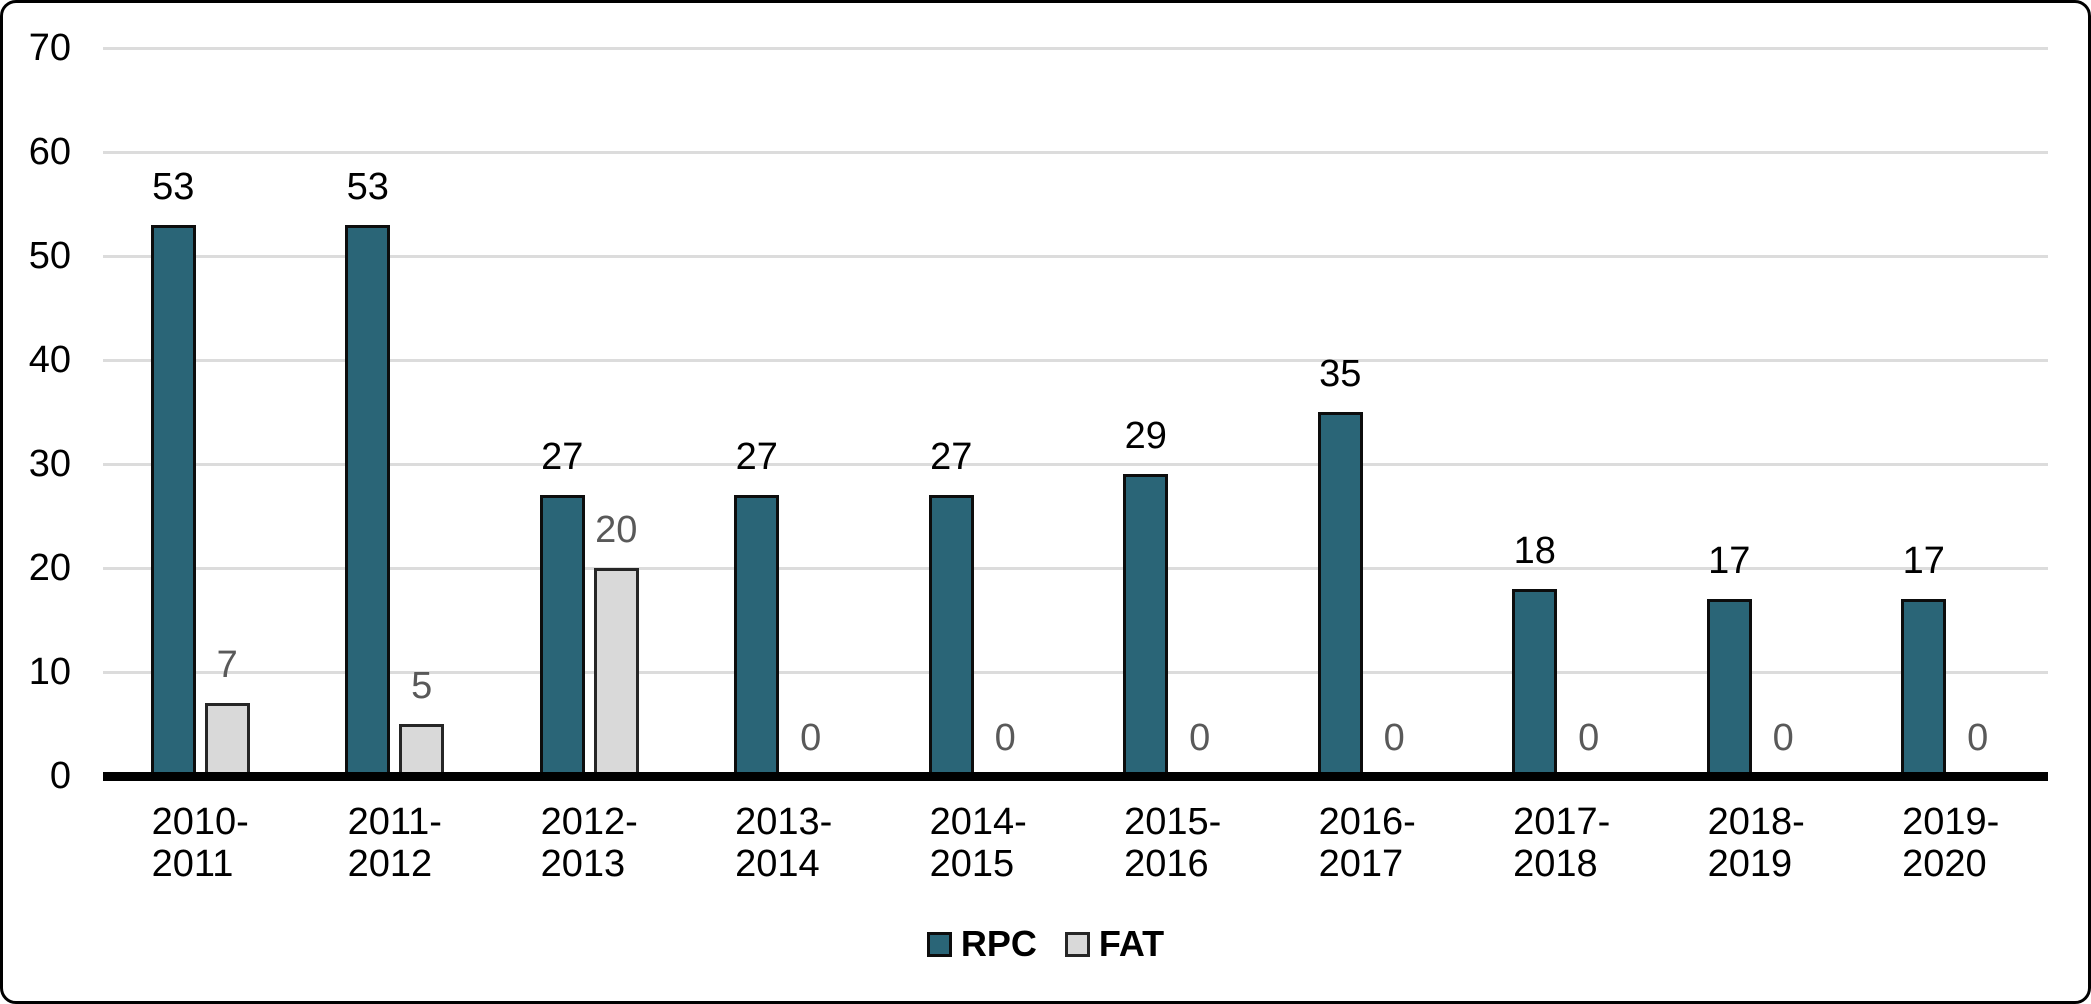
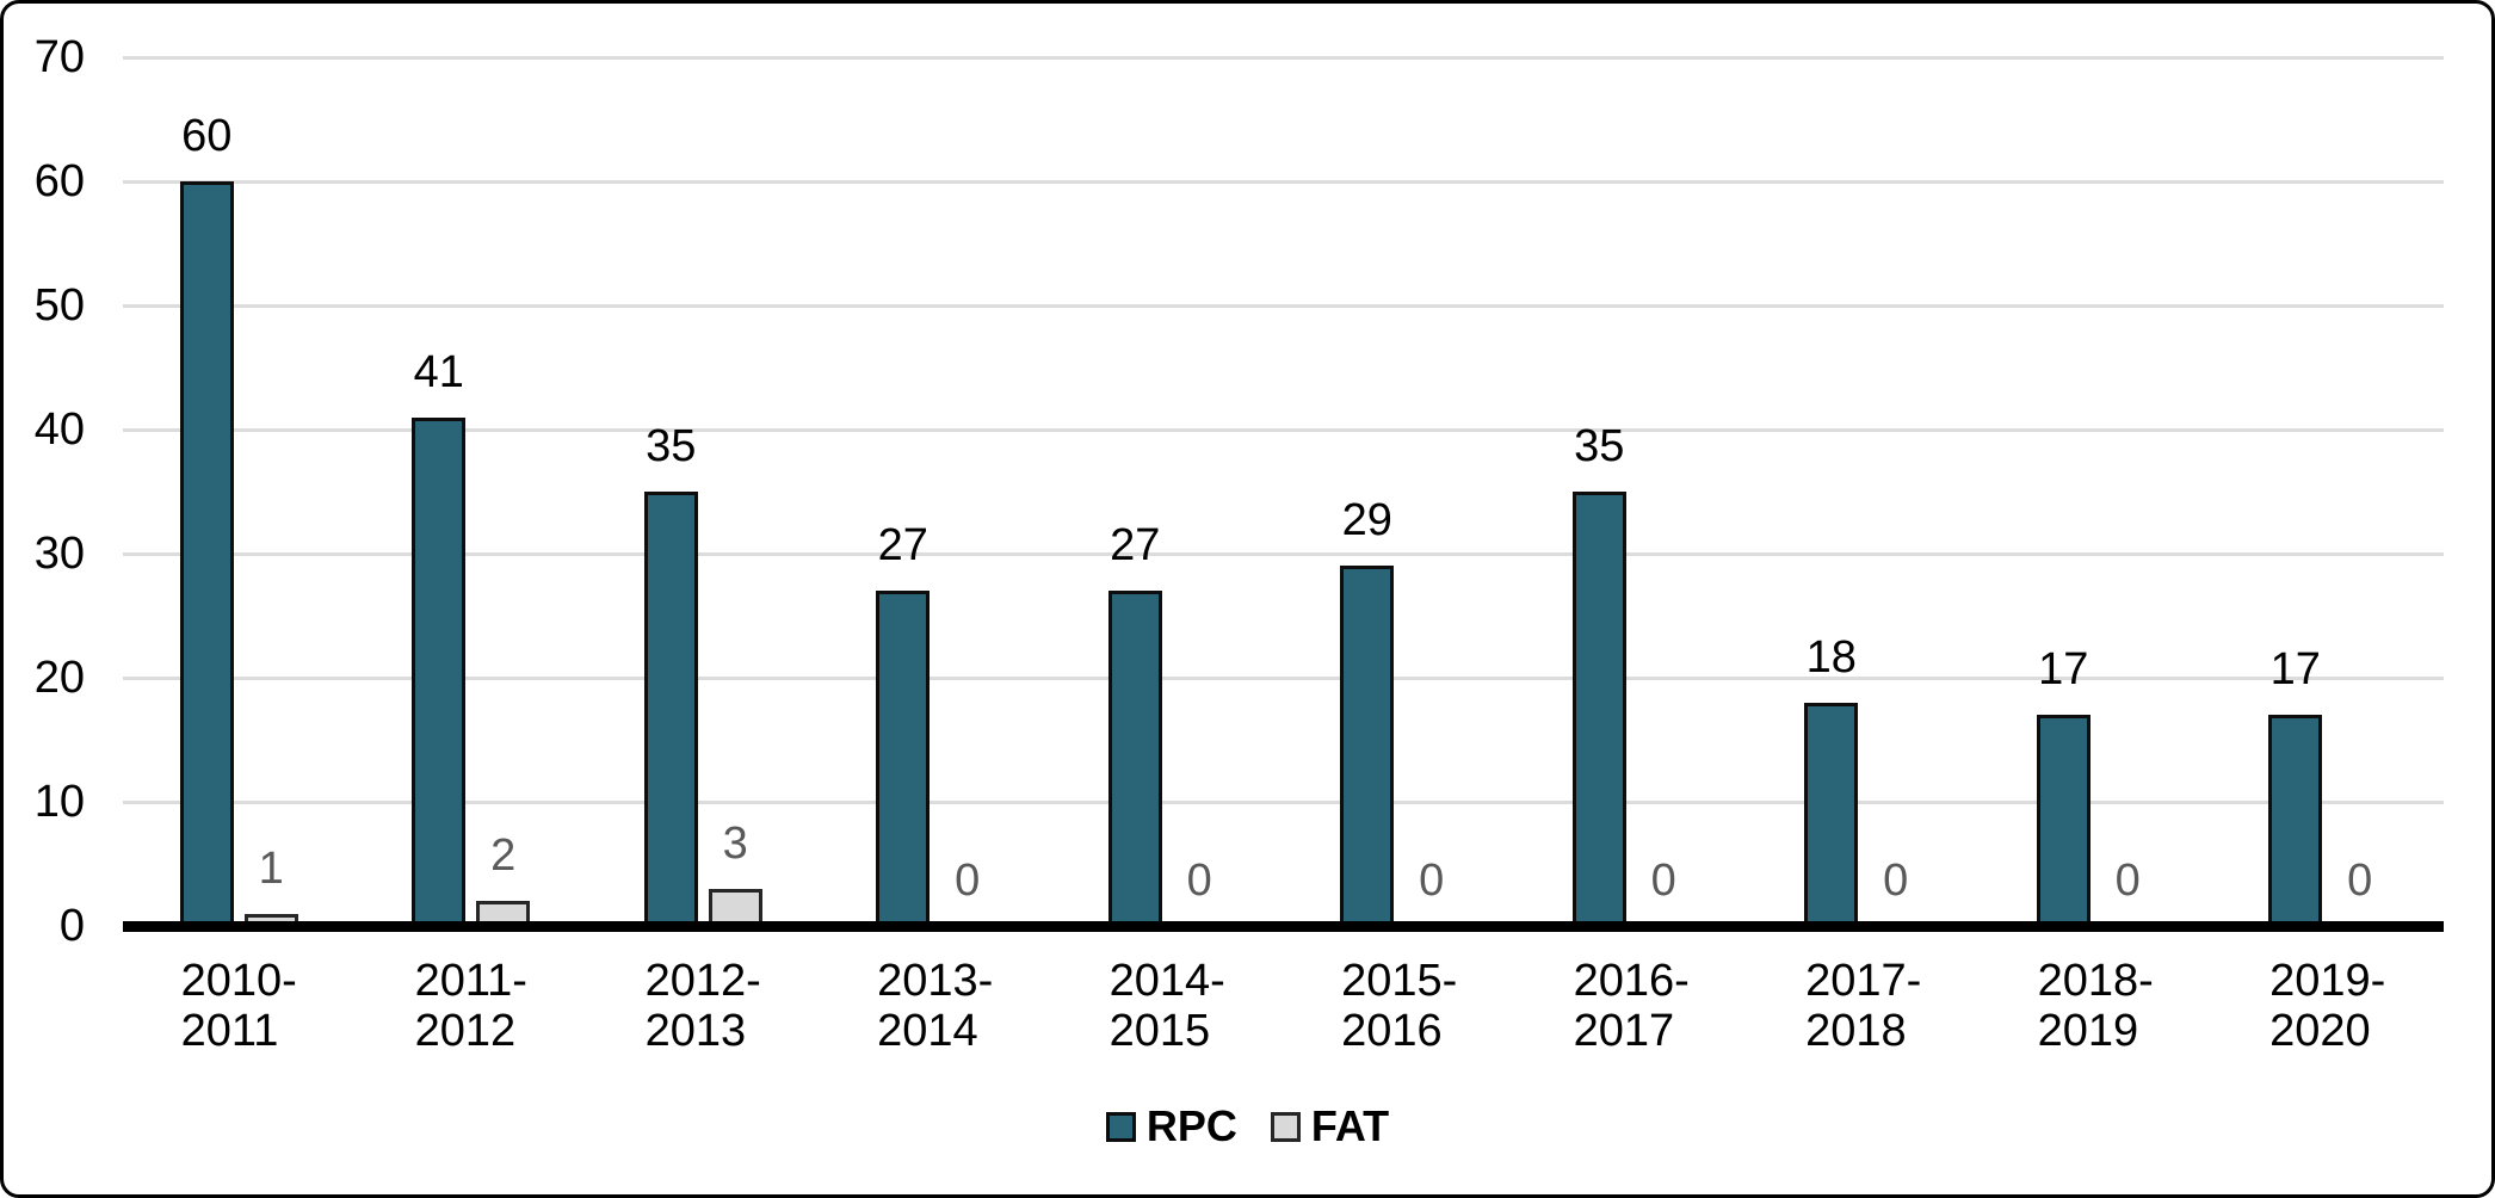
RPC/2010-2011: 53 -> 60
FAT/2010-2011: 7 -> 1
RPC/2011-2012: 53 -> 41
FAT/2011-2012: 5 -> 2
RPC/2012-2013: 27 -> 35
FAT/2012-2013: 20 -> 3
